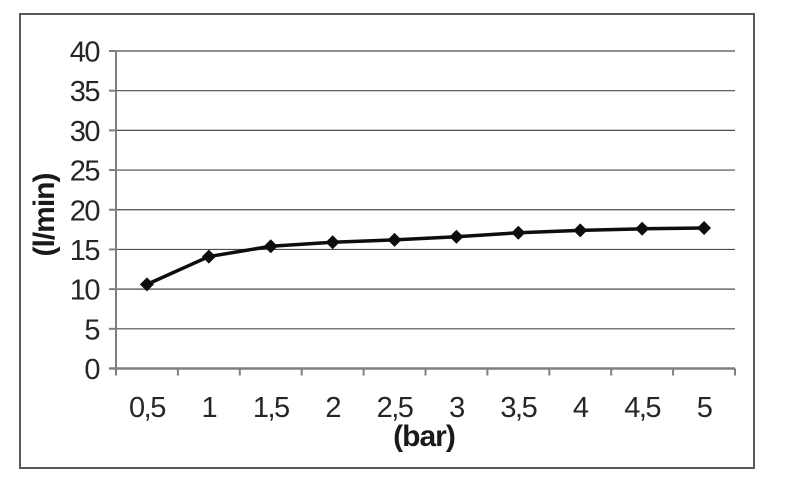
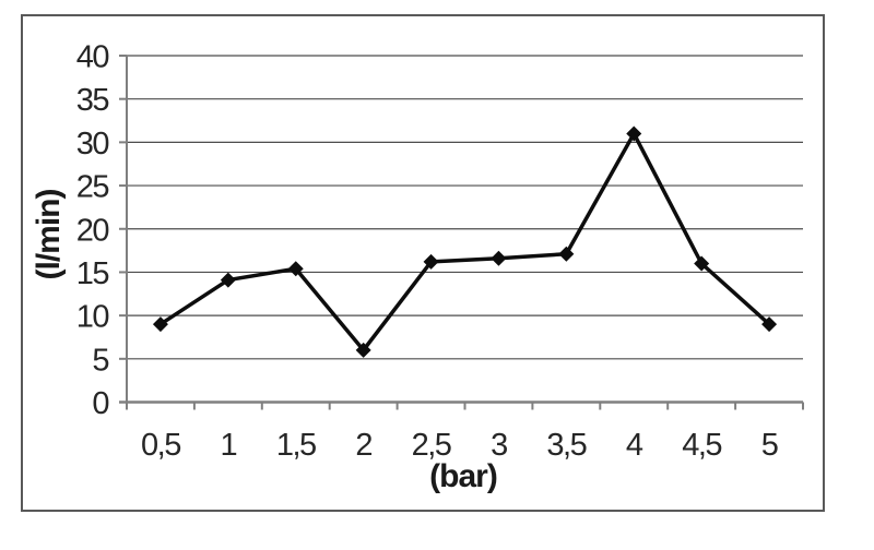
0,5: 11 -> 9
2: 16 -> 6
4: 17 -> 31
4,5: 18 -> 16
5: 18 -> 9
